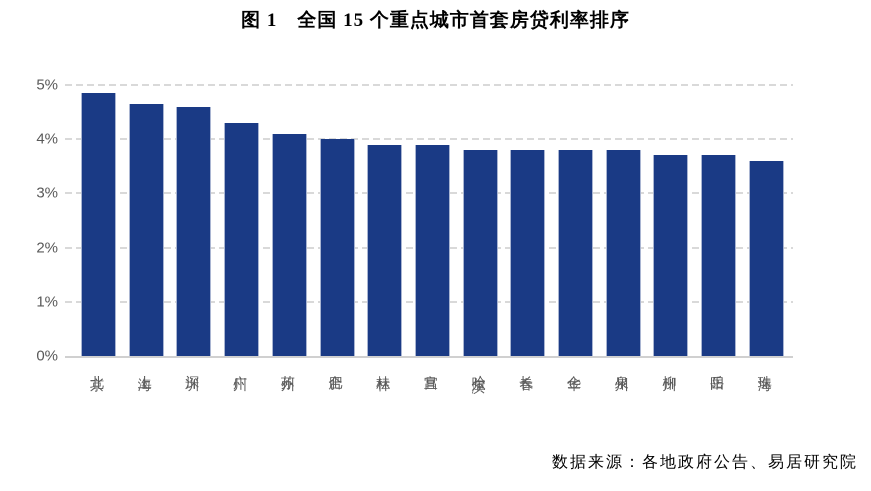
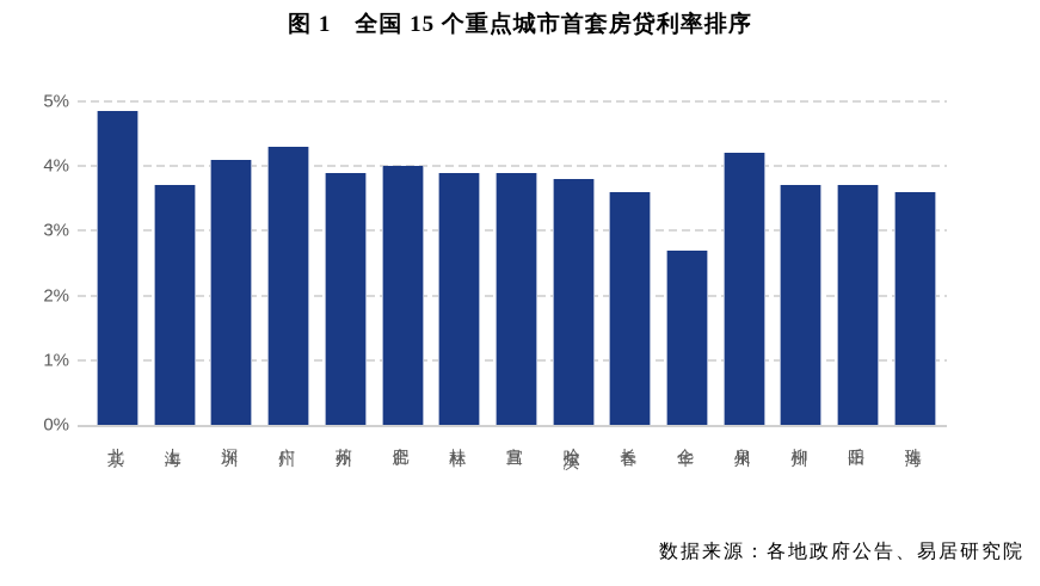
上海: 4.7% -> 3.7%
深圳: 4.6% -> 4.1%
苏州: 4.1% -> 3.9%
长春: 3.8% -> 3.6%
金华: 3.8% -> 2.7%
泉州: 3.8% -> 4.2%
